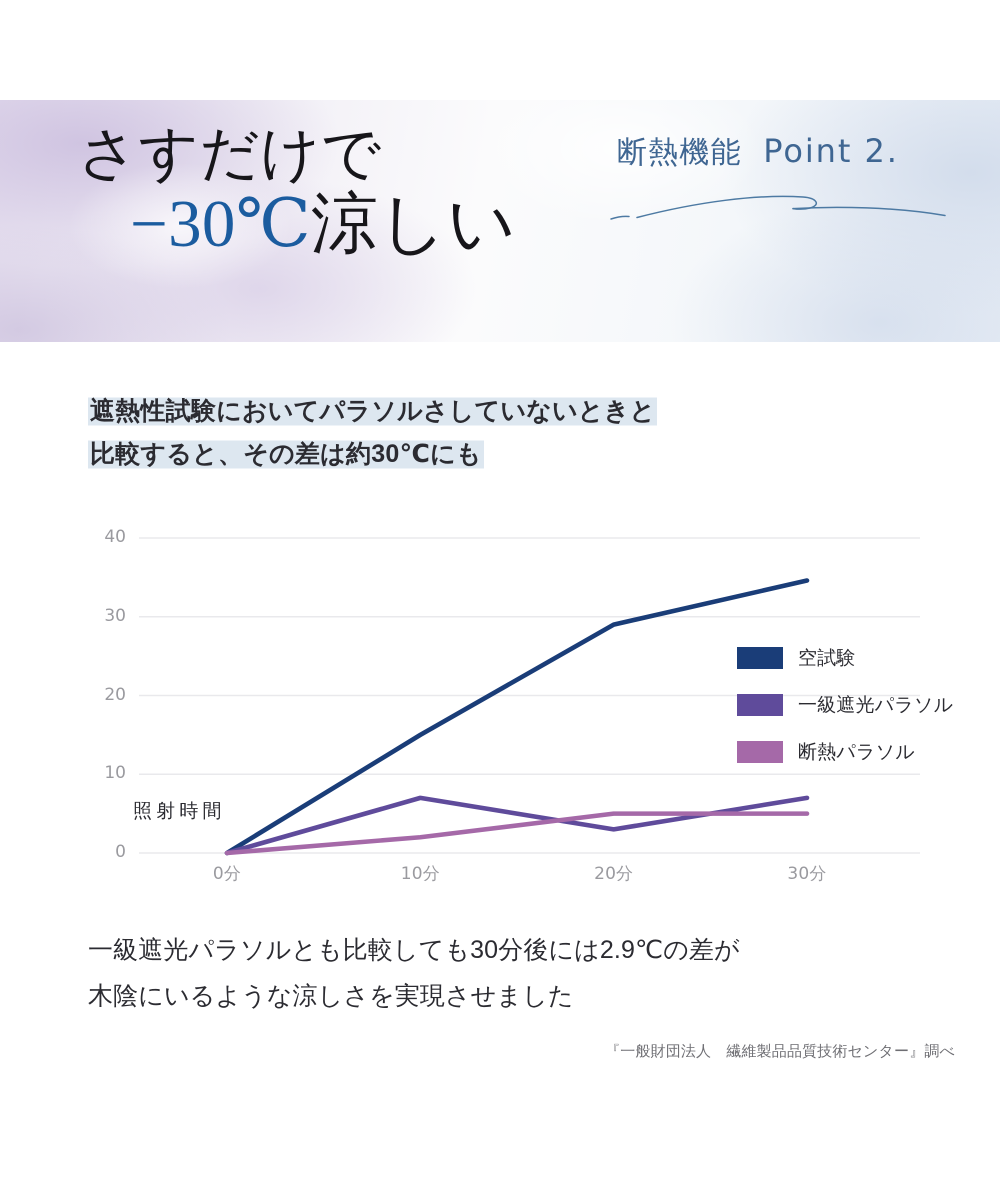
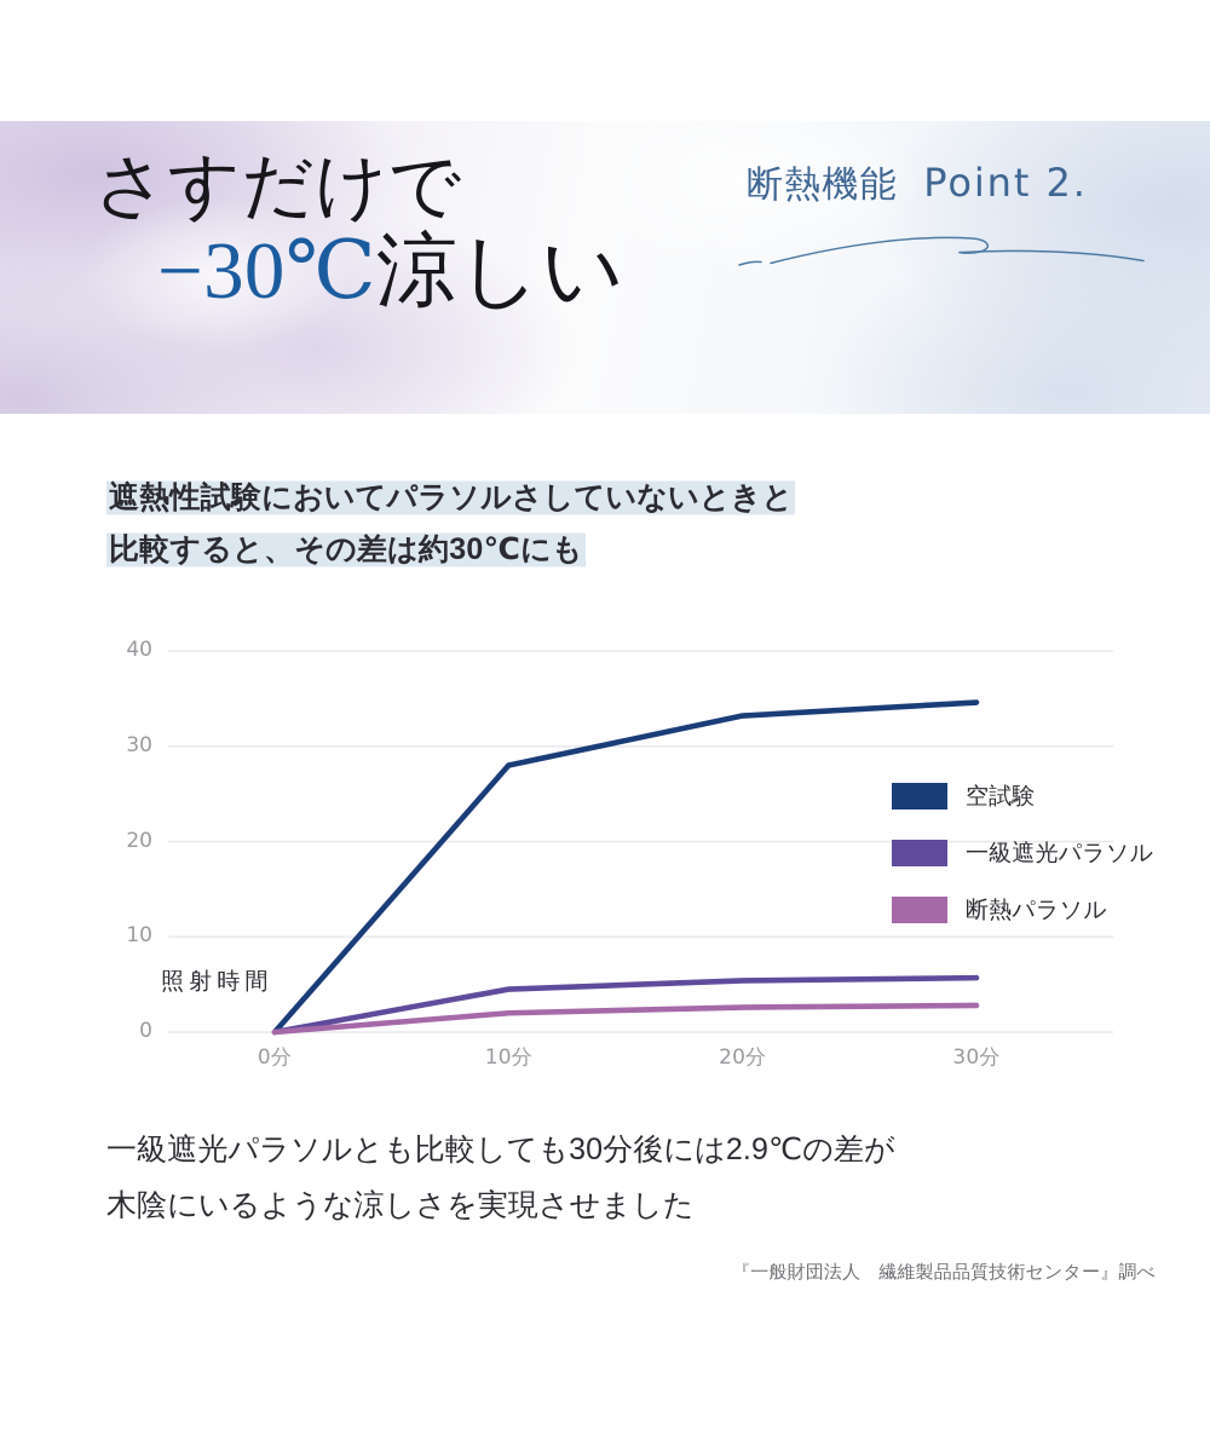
空試験/10分: 15 -> 28
一級遮光パラソル/10分: 7 -> 4
空試験/20分: 29 -> 33
一級遮光パラソル/20分: 3 -> 5
断熱パラソル/20分: 5 -> 3
一級遮光パラソル/30分: 7 -> 6
断熱パラソル/30分: 5 -> 3
